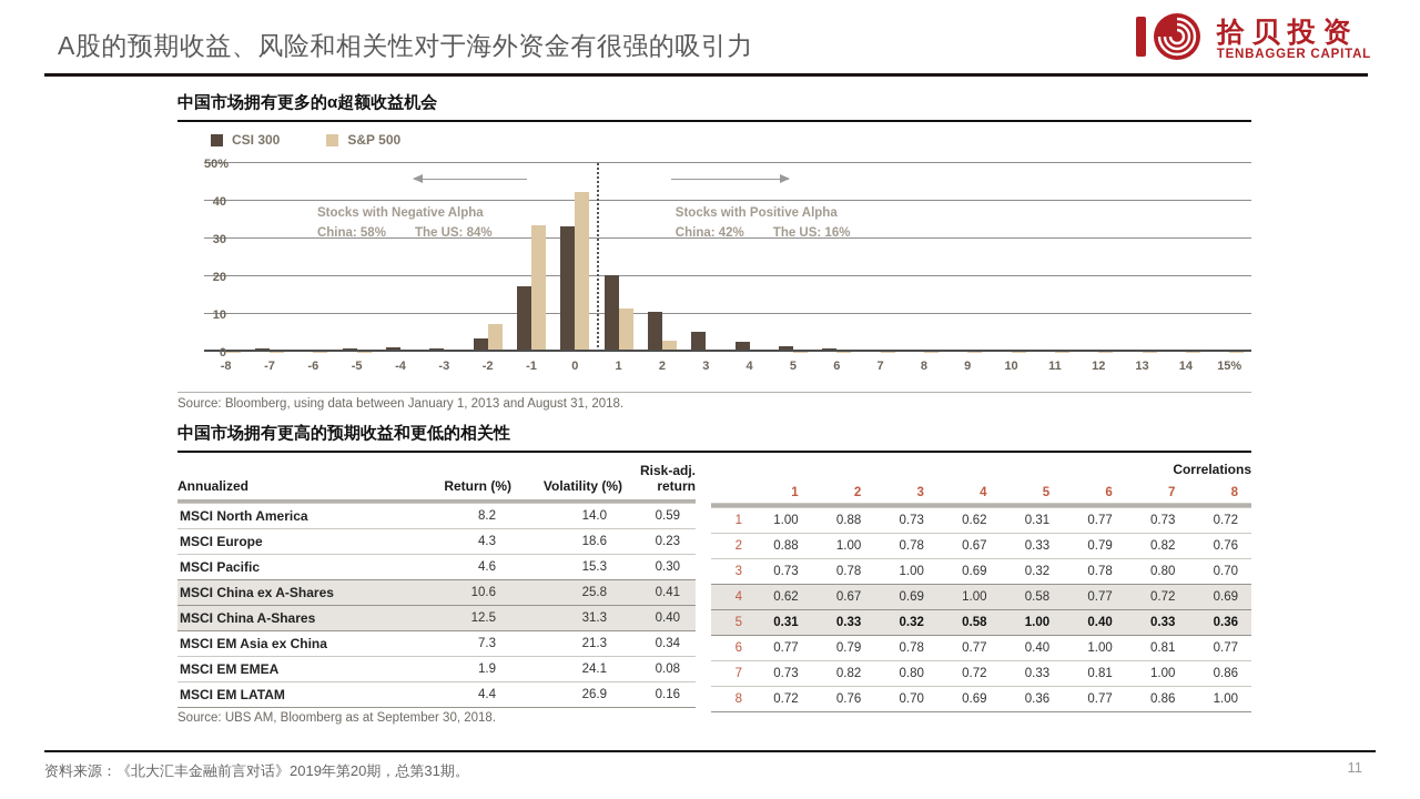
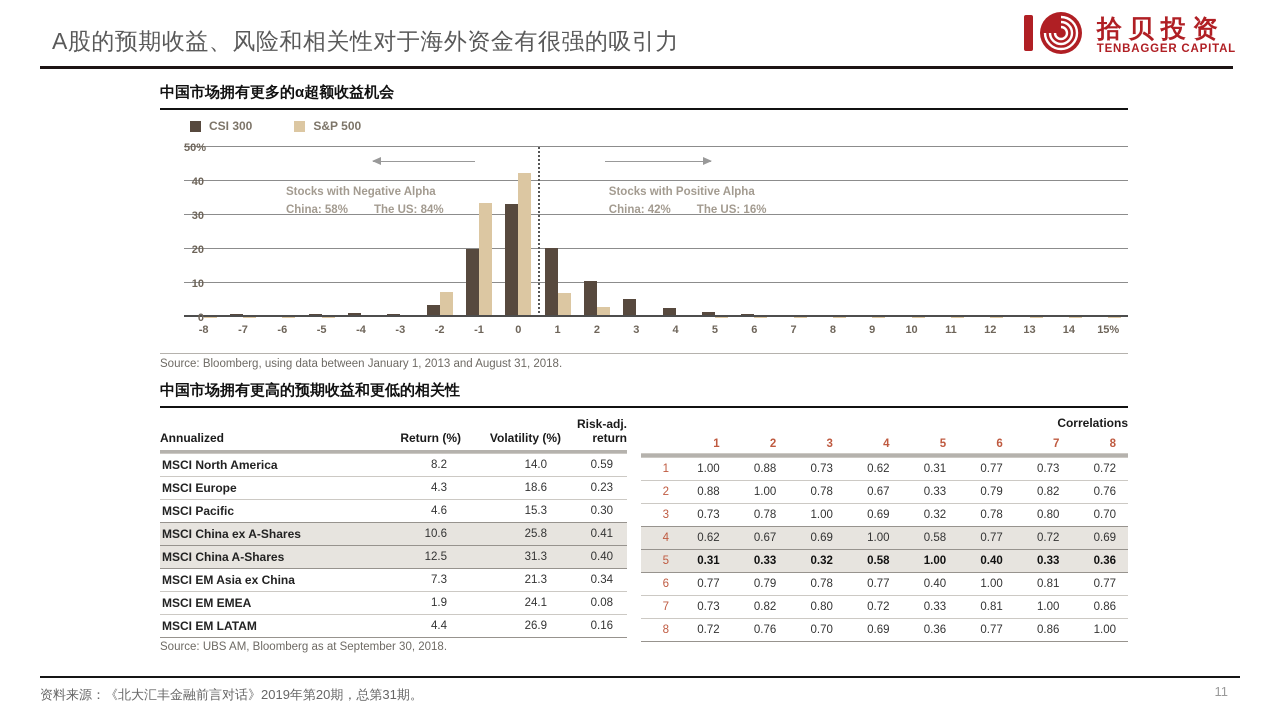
CSI 300/-1: 18 -> 20
S&P 500/1: 12 -> 7
